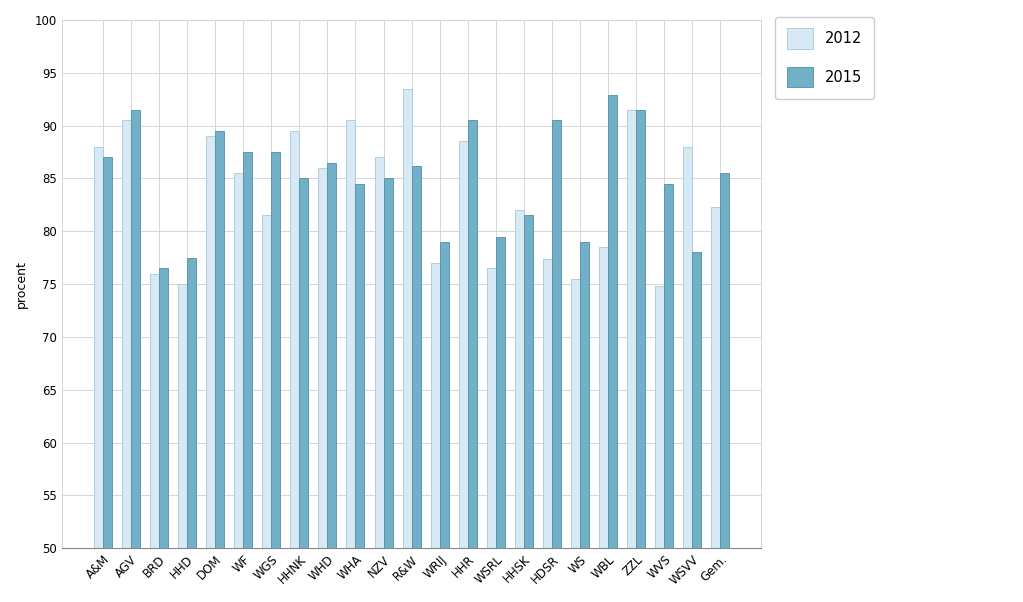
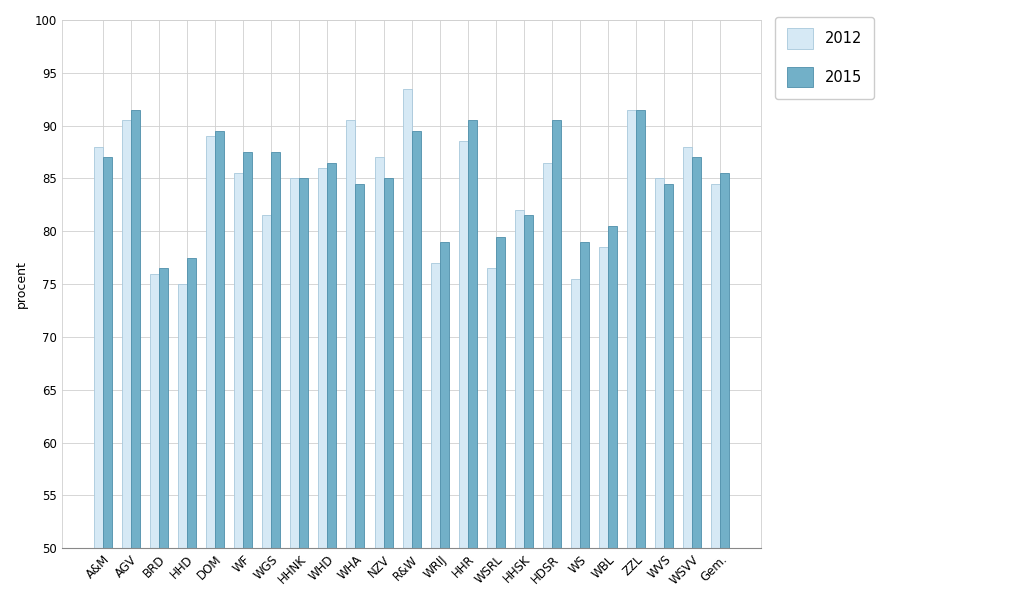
2012/HHNK: 89.5 -> 85.0
2015/R&W: 86.2 -> 89.5
2012/HDSR: 77.4 -> 86.5
2015/WBL: 92.9 -> 80.5
2012/WVS: 74.8 -> 85.0
2015/WSVV: 78.0 -> 87.0
2012/Gem.: 82.3 -> 84.5
